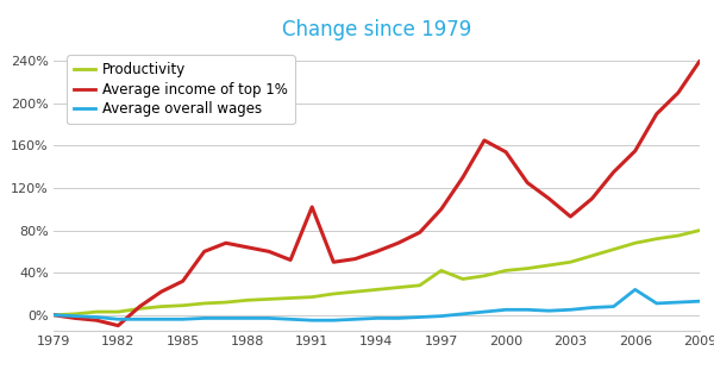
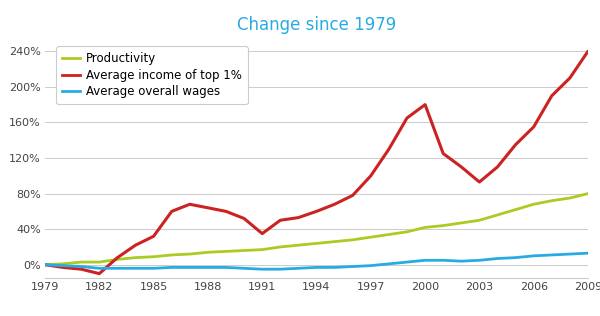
Average income of top 1%/1991: 102% -> 35%
Productivity/1997: 42% -> 31%
Average income of top 1%/2000: 154% -> 180%
Average overall wages/2006: 24% -> 10%
